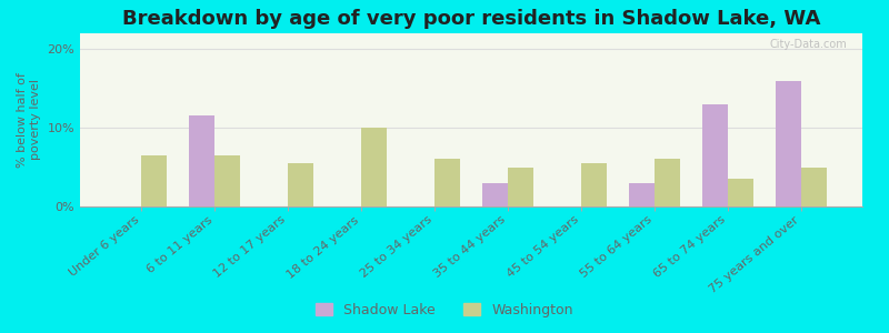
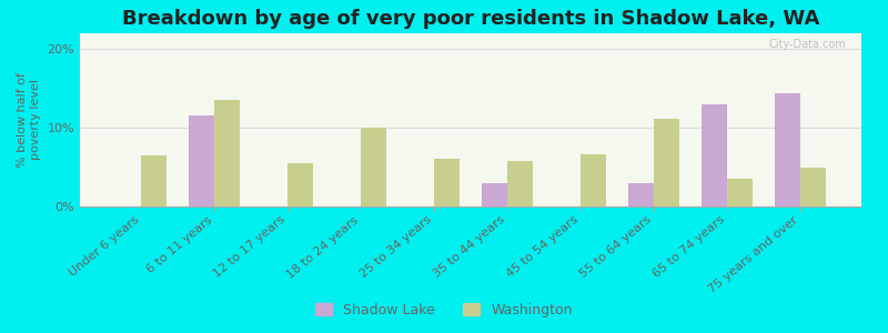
Washington/6 to 11 years: 6.5% -> 13.6%
Washington/35 to 44 years: 5.0% -> 5.8%
Washington/45 to 54 years: 5.5% -> 6.6%
Washington/55 to 64 years: 6.0% -> 11.2%
Shadow Lake/75 years and over: 16.0% -> 14.4%
